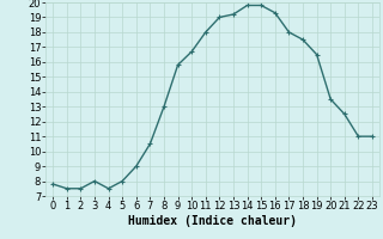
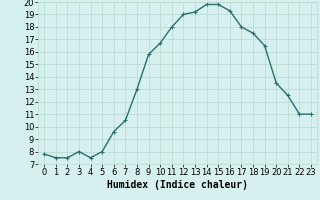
6: 9.0 -> 9.6
